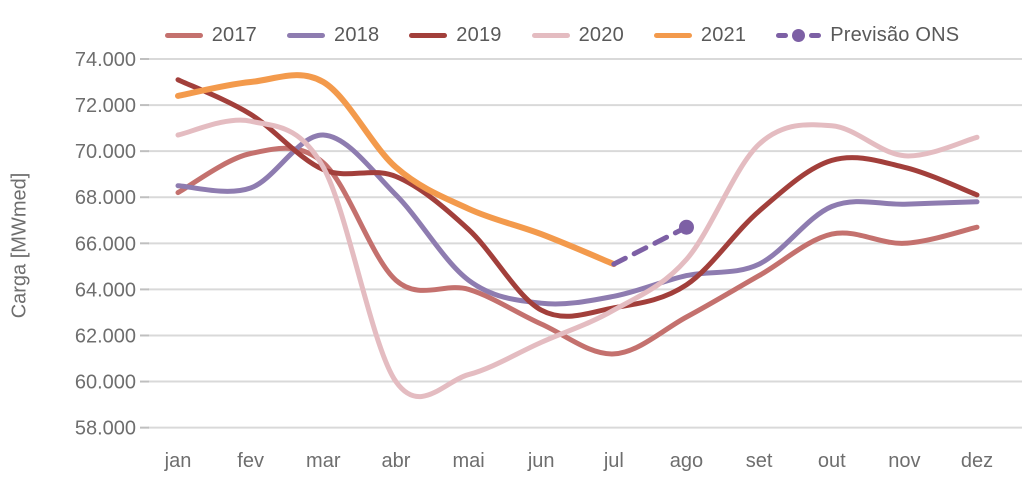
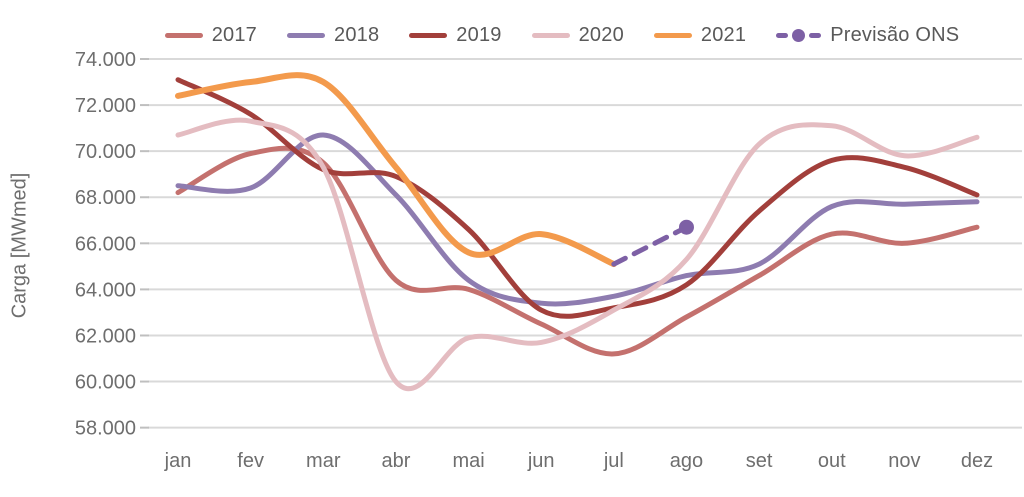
2020/mai: 60300 -> 61900
2021/mai: 67500 -> 65600
